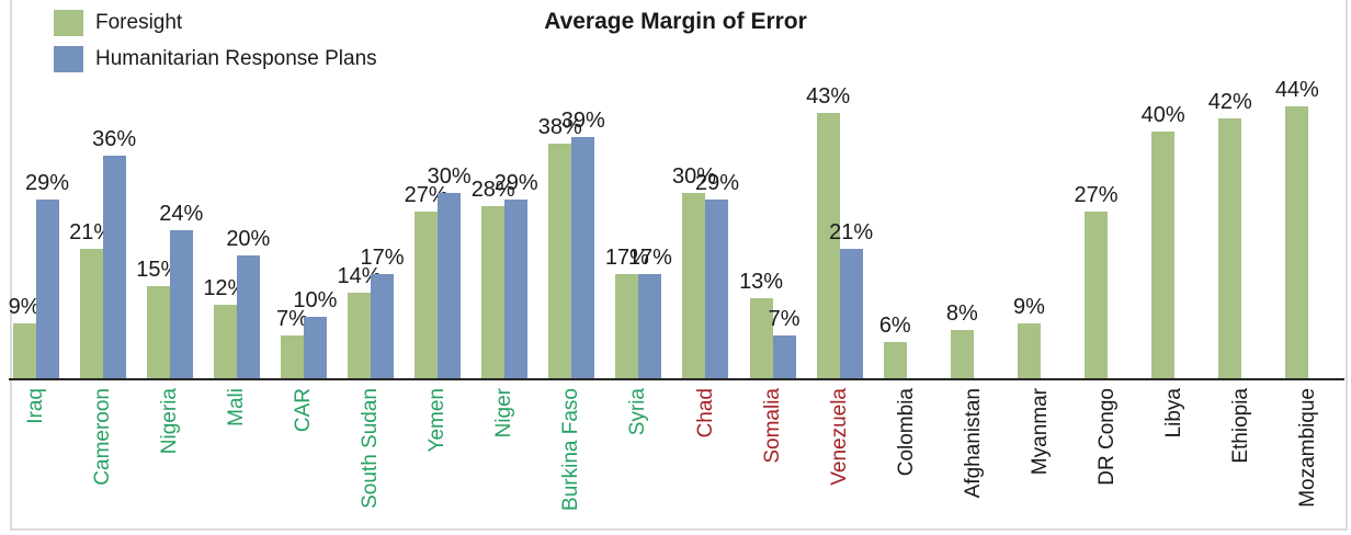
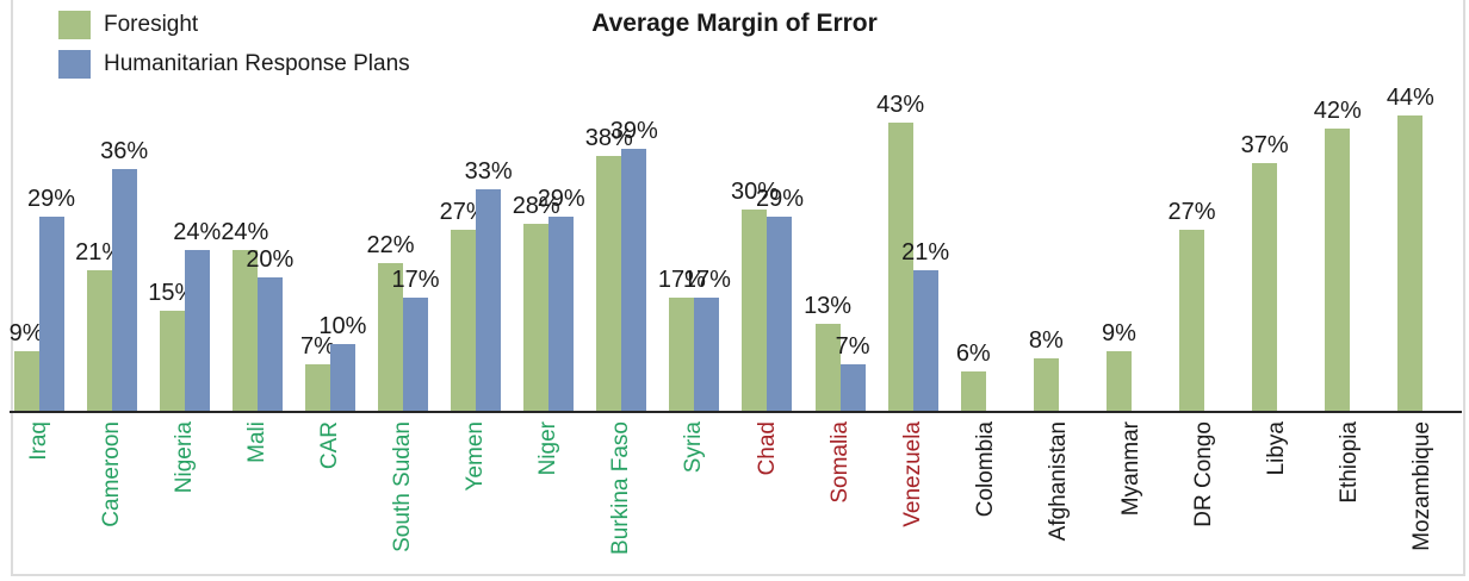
Foresight/Mali: 12% -> 24%
Foresight/South Sudan: 14% -> 22%
Humanitarian Response Plans/Yemen: 30% -> 33%
Foresight/Libya: 40% -> 37%
